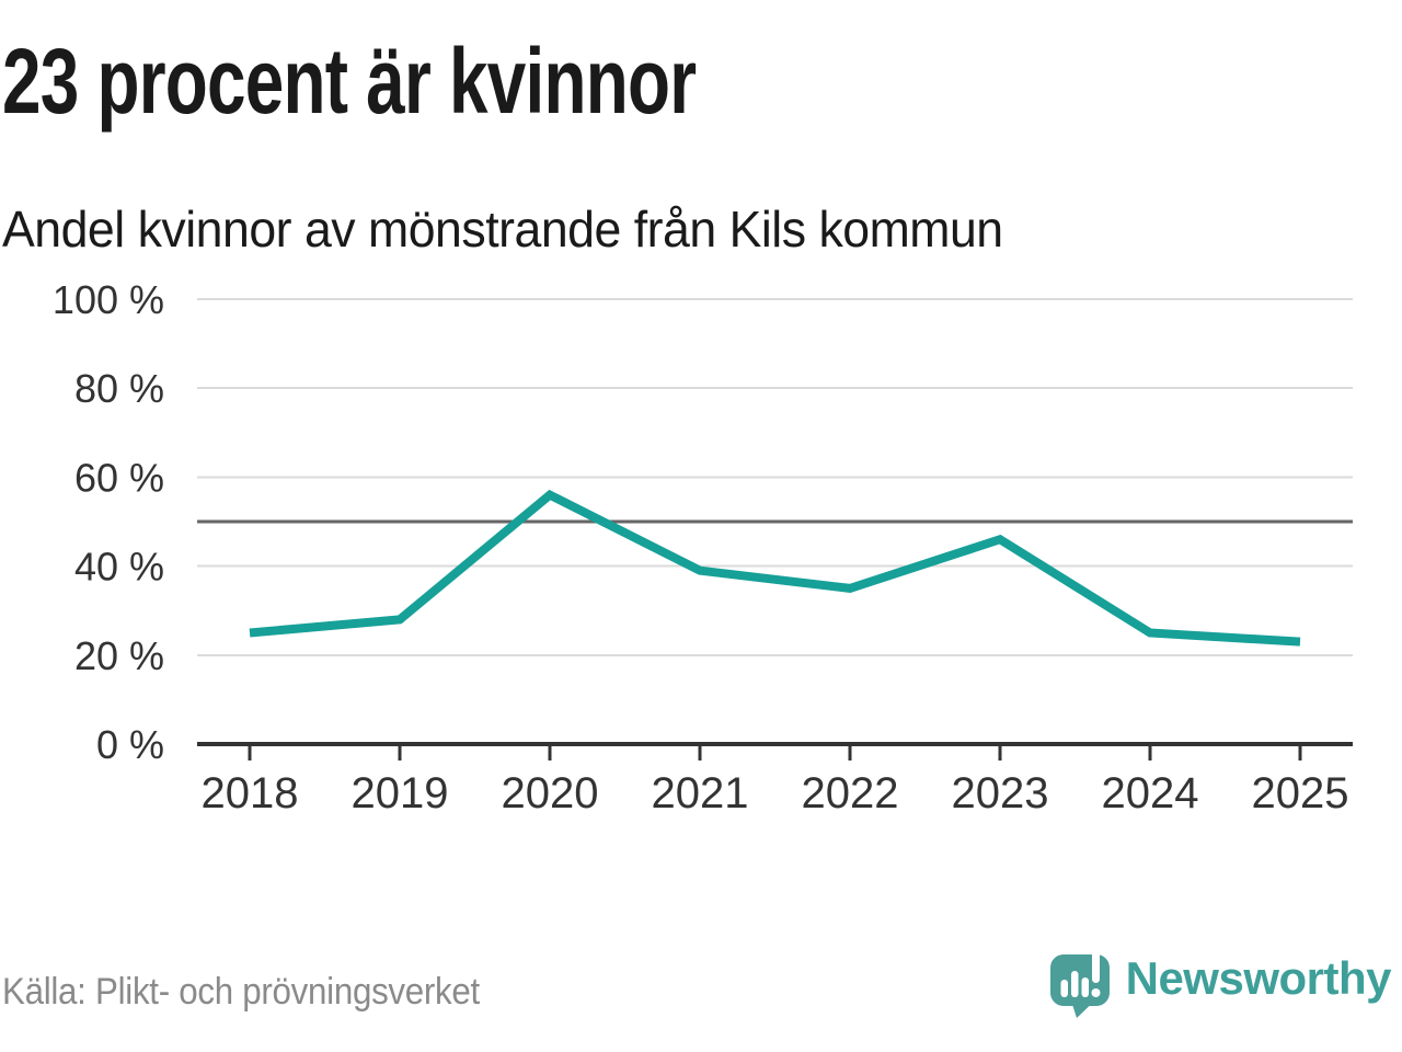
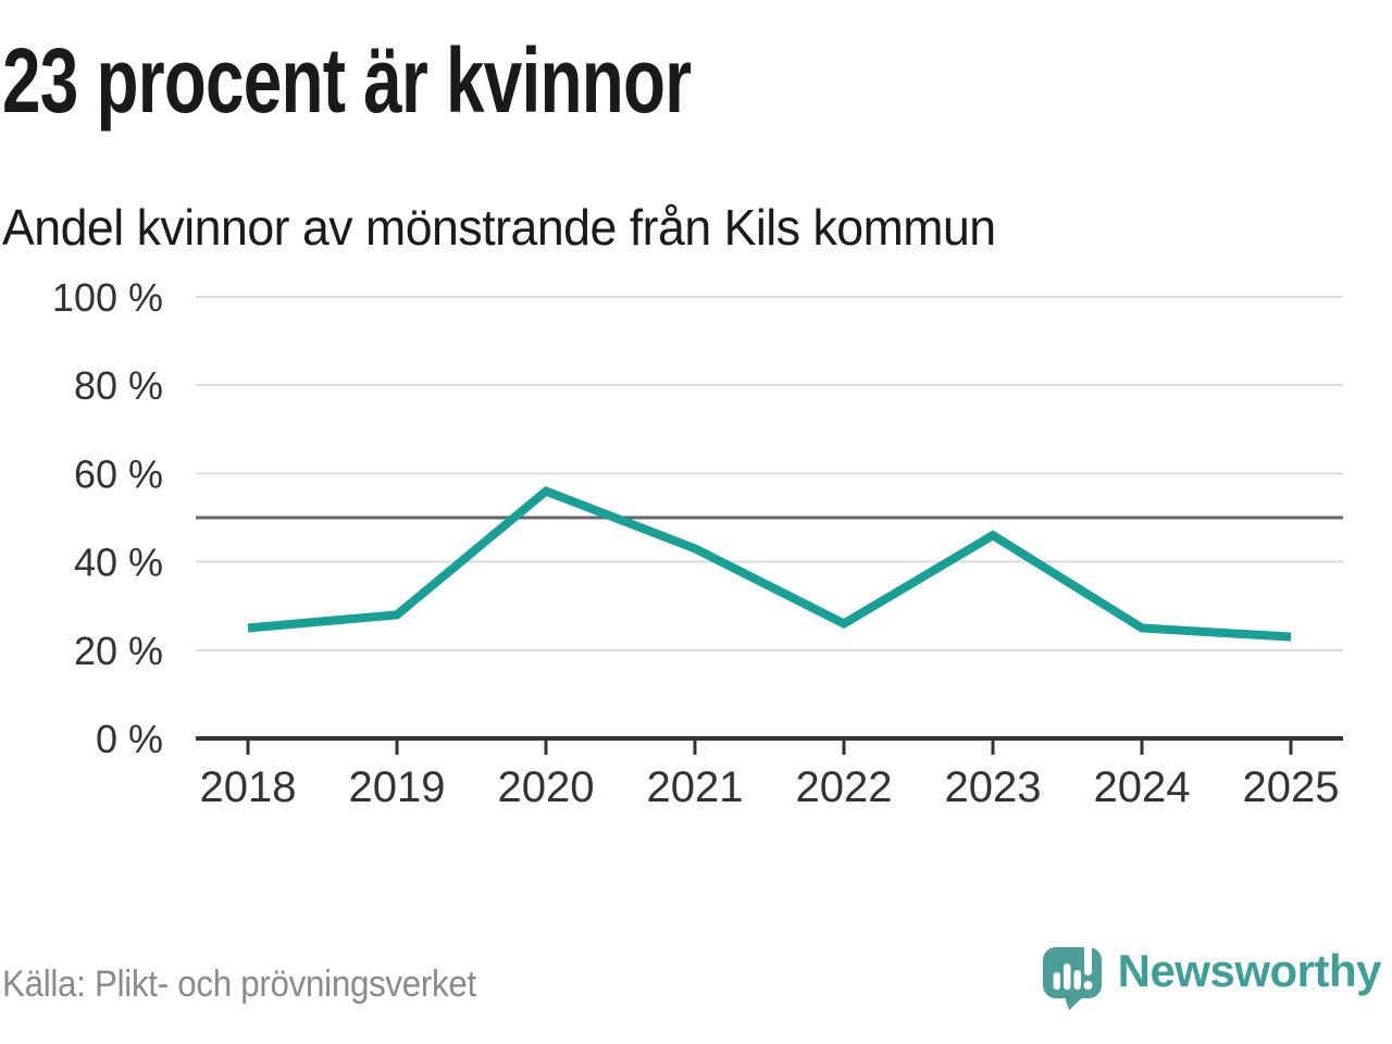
2021: 39% -> 43%
2022: 35% -> 26%
